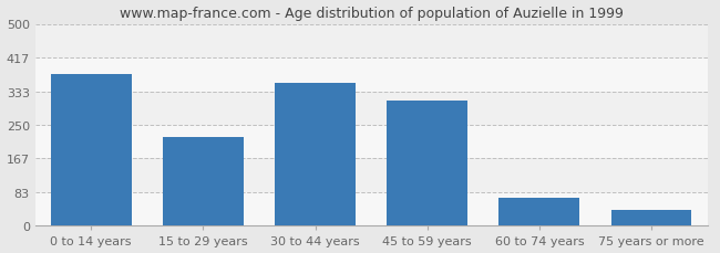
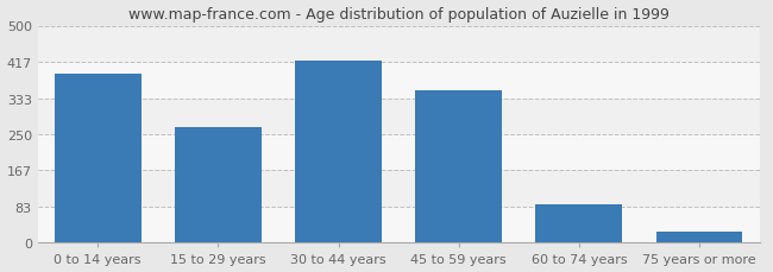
0 to 14 years: 375 -> 390
15 to 29 years: 220 -> 265
30 to 44 years: 355 -> 420
45 to 59 years: 310 -> 352
60 to 74 years: 70 -> 88
75 years or more: 40 -> 25
